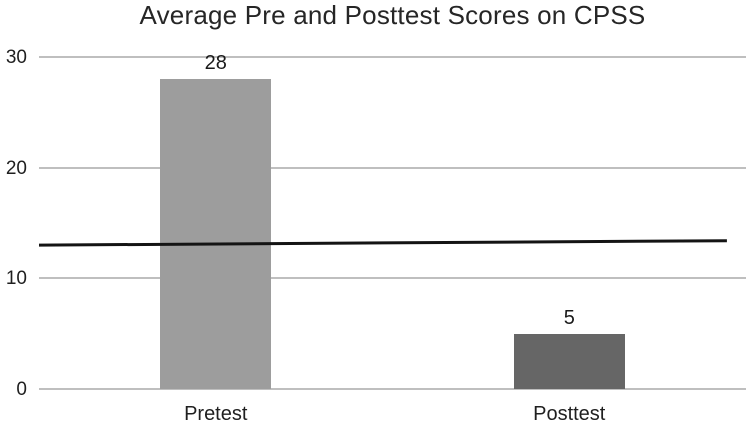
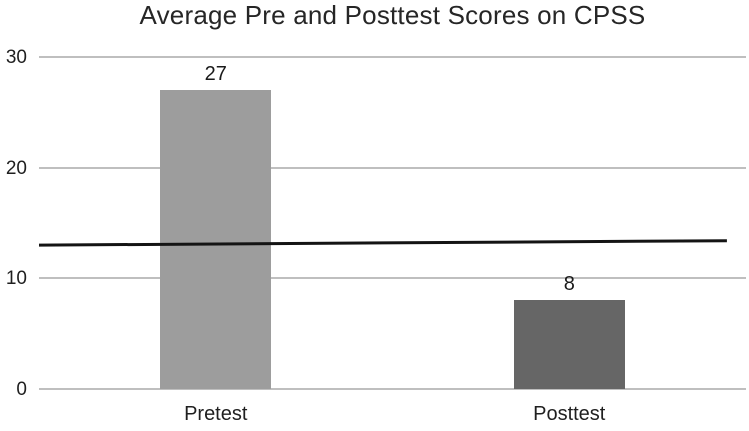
Pretest: 28 -> 27
Posttest: 5 -> 8
